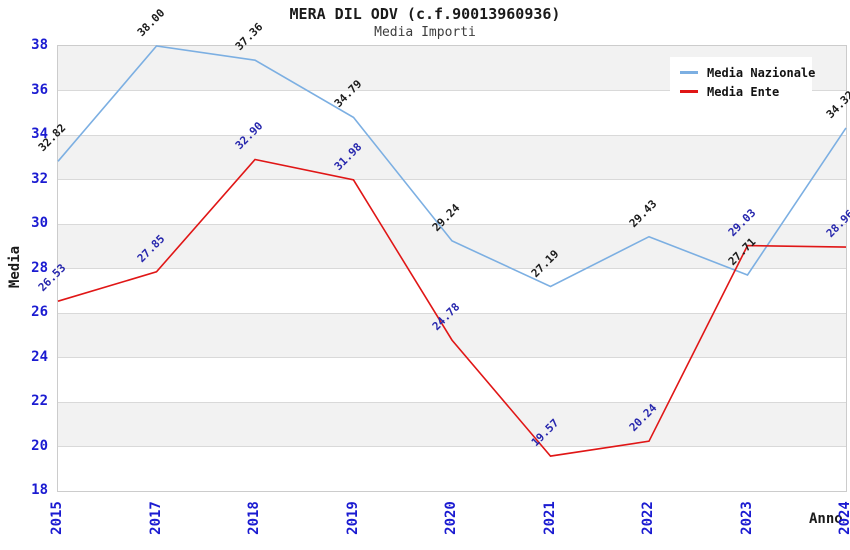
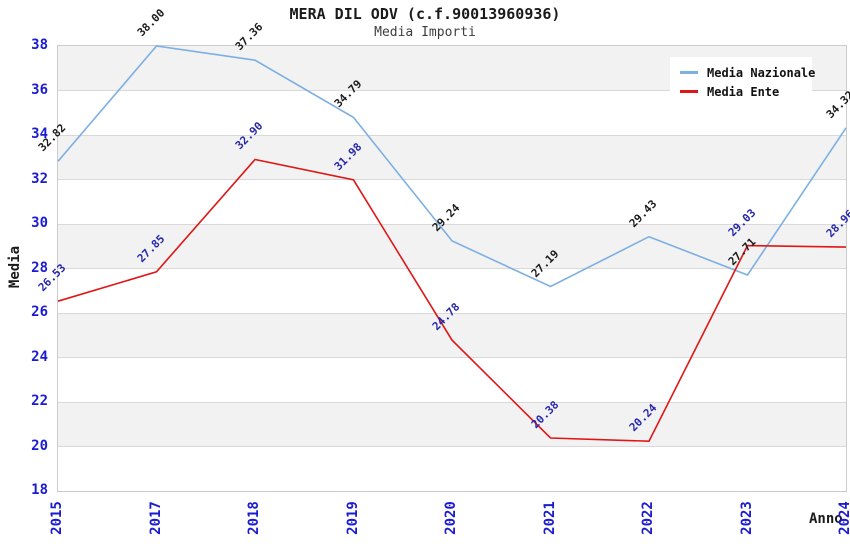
Media Ente/2021: 19.57 -> 20.38
